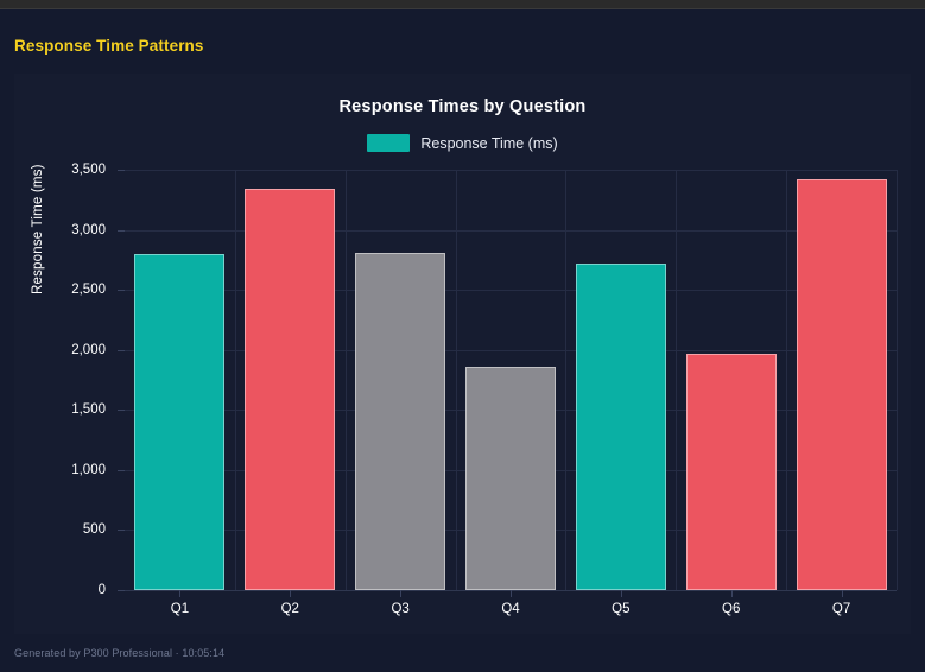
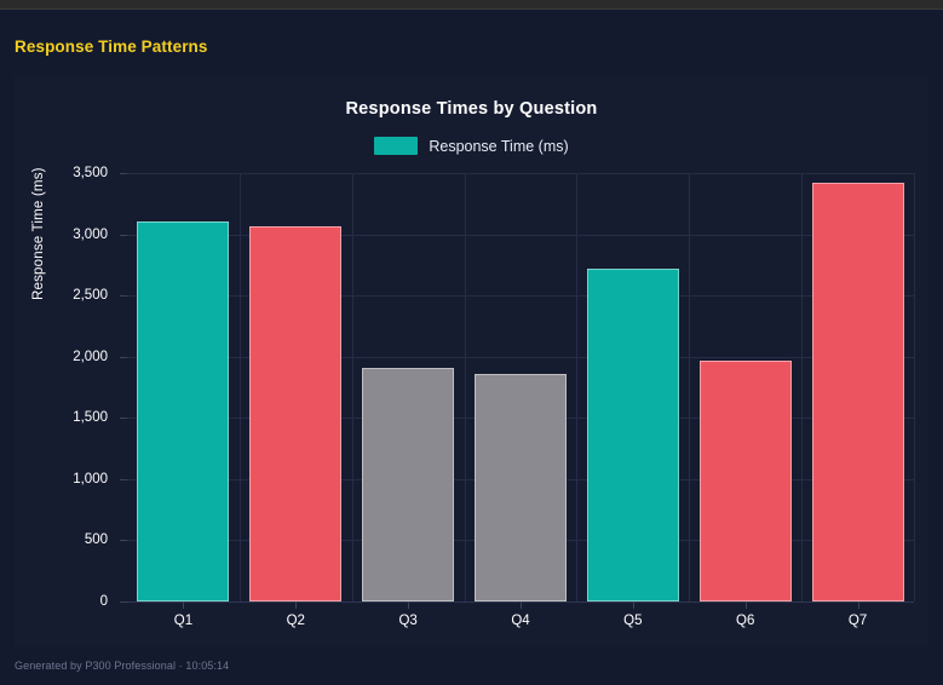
Q1: 2800 -> 3100
Q2: 3340 -> 3070
Q3: 2810 -> 1910
